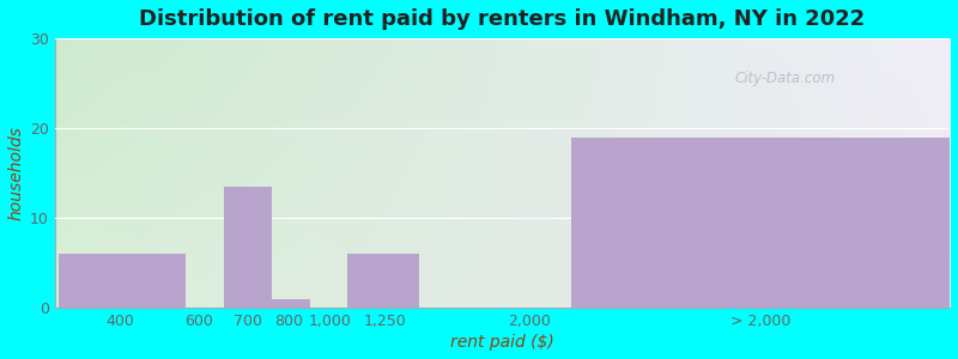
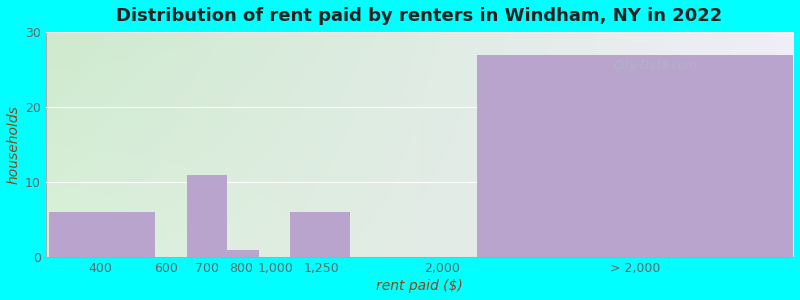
700: 13.5 -> 11.0
> 2,000: 19.0 -> 27.0
